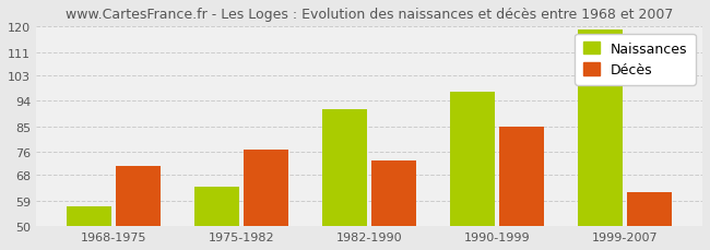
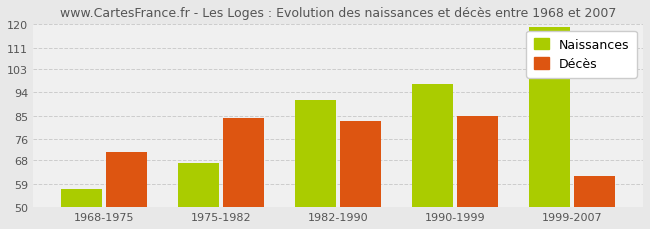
Naissances/1975-1982: 64 -> 67
Décès/1975-1982: 77 -> 84
Décès/1982-1990: 73 -> 83
